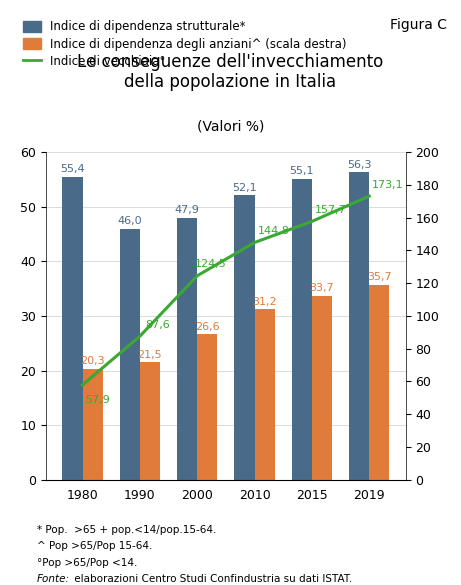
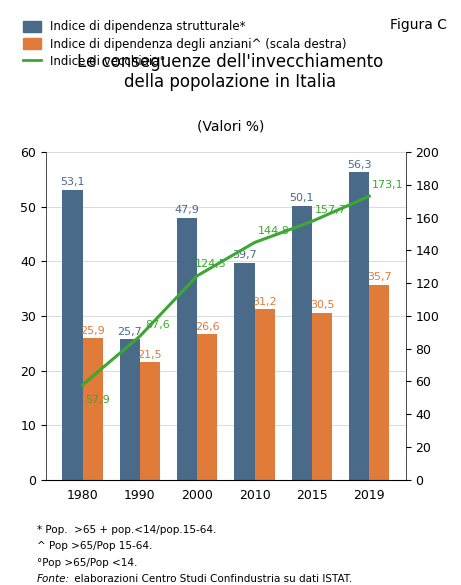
Indice di dipendenza strutturale*/1980: 55,4 -> 53,1
Indice di dipendenza degli anziani^ (scala destra)/1980: 20,3 -> 25,9
Indice di dipendenza strutturale*/1990: 46,0 -> 25,7
Indice di dipendenza strutturale*/2010: 52,1 -> 39,7
Indice di dipendenza strutturale*/2015: 55,1 -> 50,1
Indice di dipendenza degli anziani^ (scala destra)/2015: 33,7 -> 30,5
